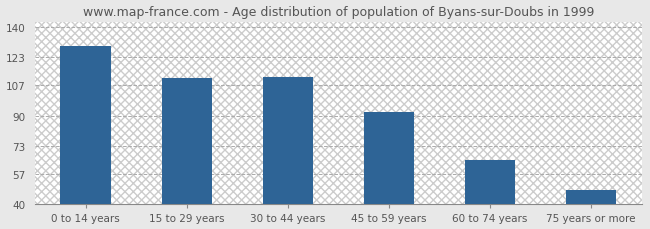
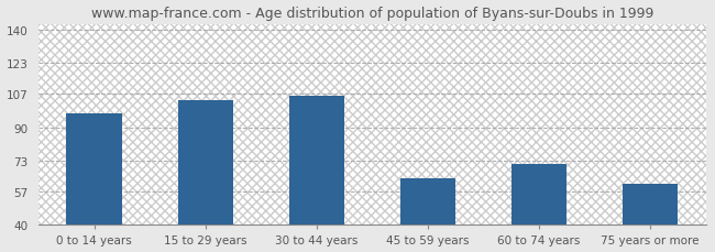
0 to 14 years: 129 -> 97
15 to 29 years: 111 -> 104
30 to 44 years: 112 -> 106
45 to 59 years: 92 -> 64
60 to 74 years: 65 -> 71
75 years or more: 48 -> 61
